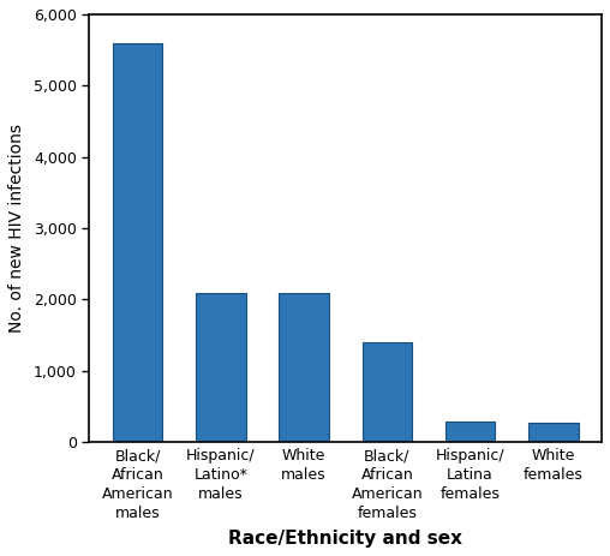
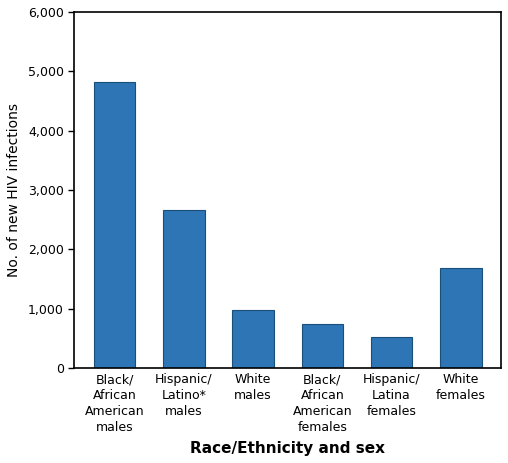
Black/ African American males: 5,600 -> 4,820
Hispanic/ Latino* males: 2,100 -> 2,660
White males: 2,100 -> 980
Black/ African American females: 1,400 -> 740
Hispanic/ Latina females: 290 -> 520
White females: 280 -> 1,680
